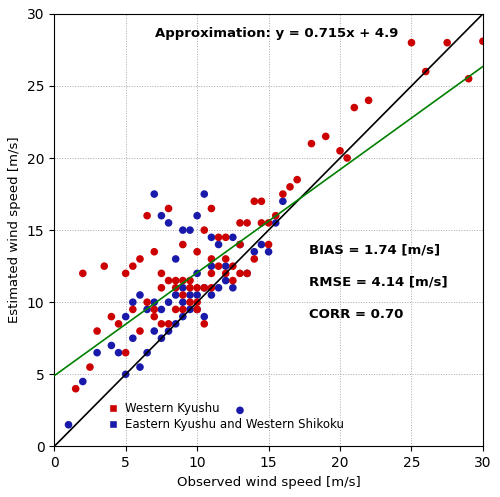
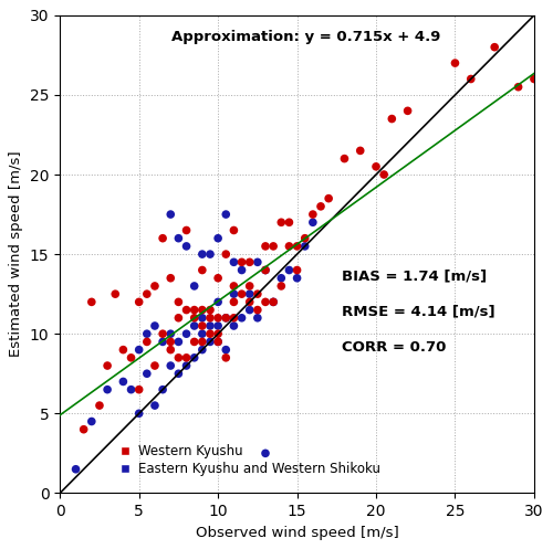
Western Kyushu/25: 28.0 -> 27.0
Western Kyushu/30: 28.1 -> 26.0
